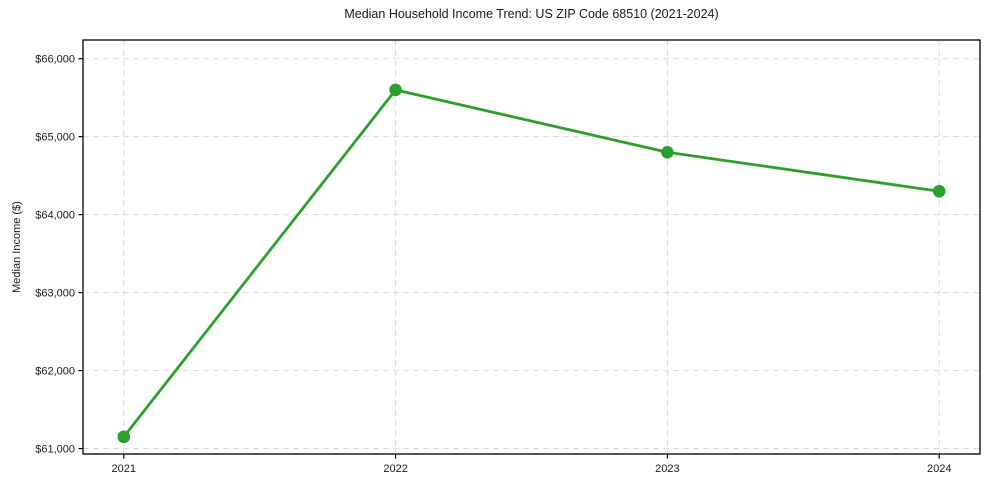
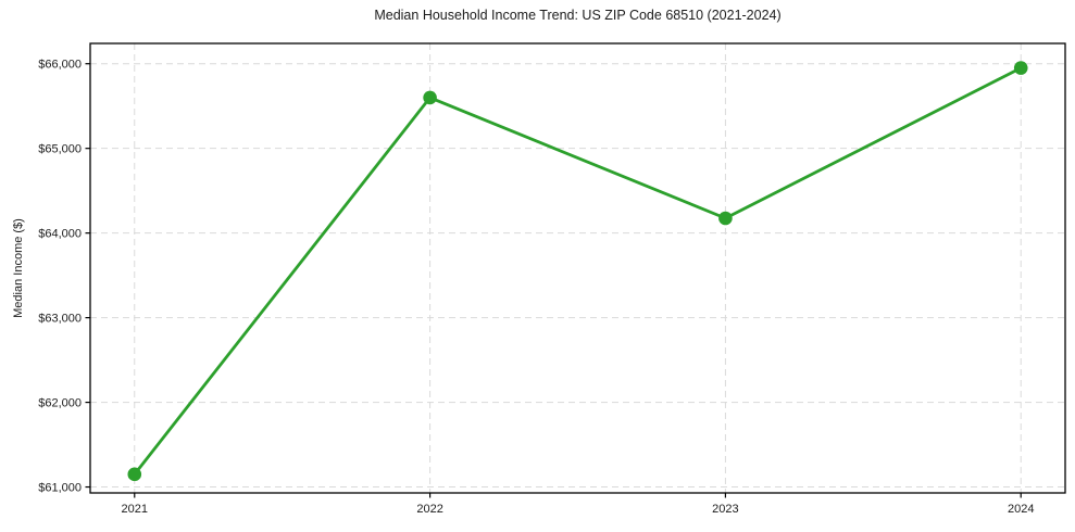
2023: $64800 -> $64200
2024: $64300 -> $66000
